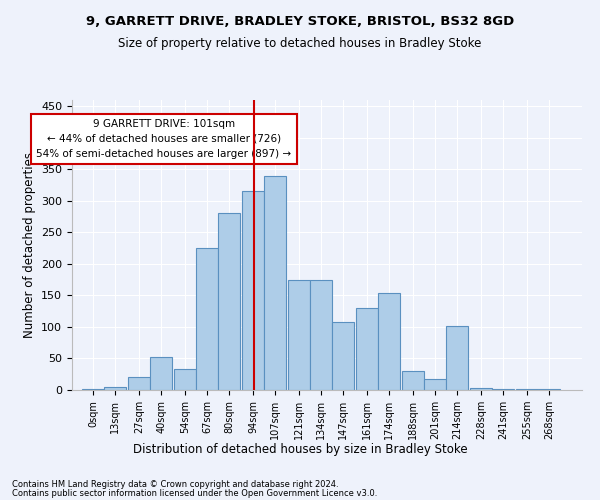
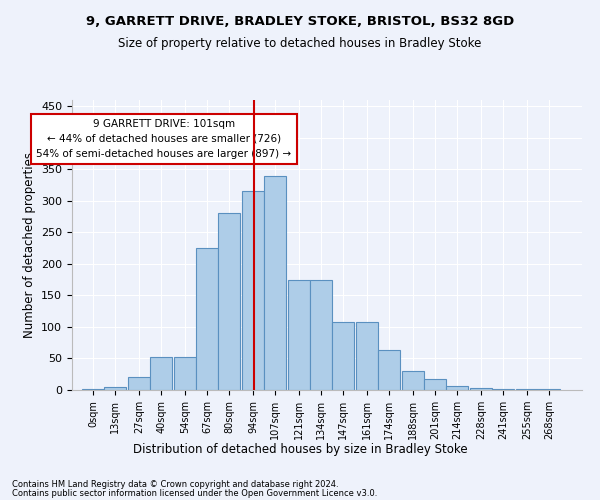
54sqm: 34 -> 53
161sqm: 130 -> 108
174sqm: 154 -> 63
214sqm: 102 -> 6
